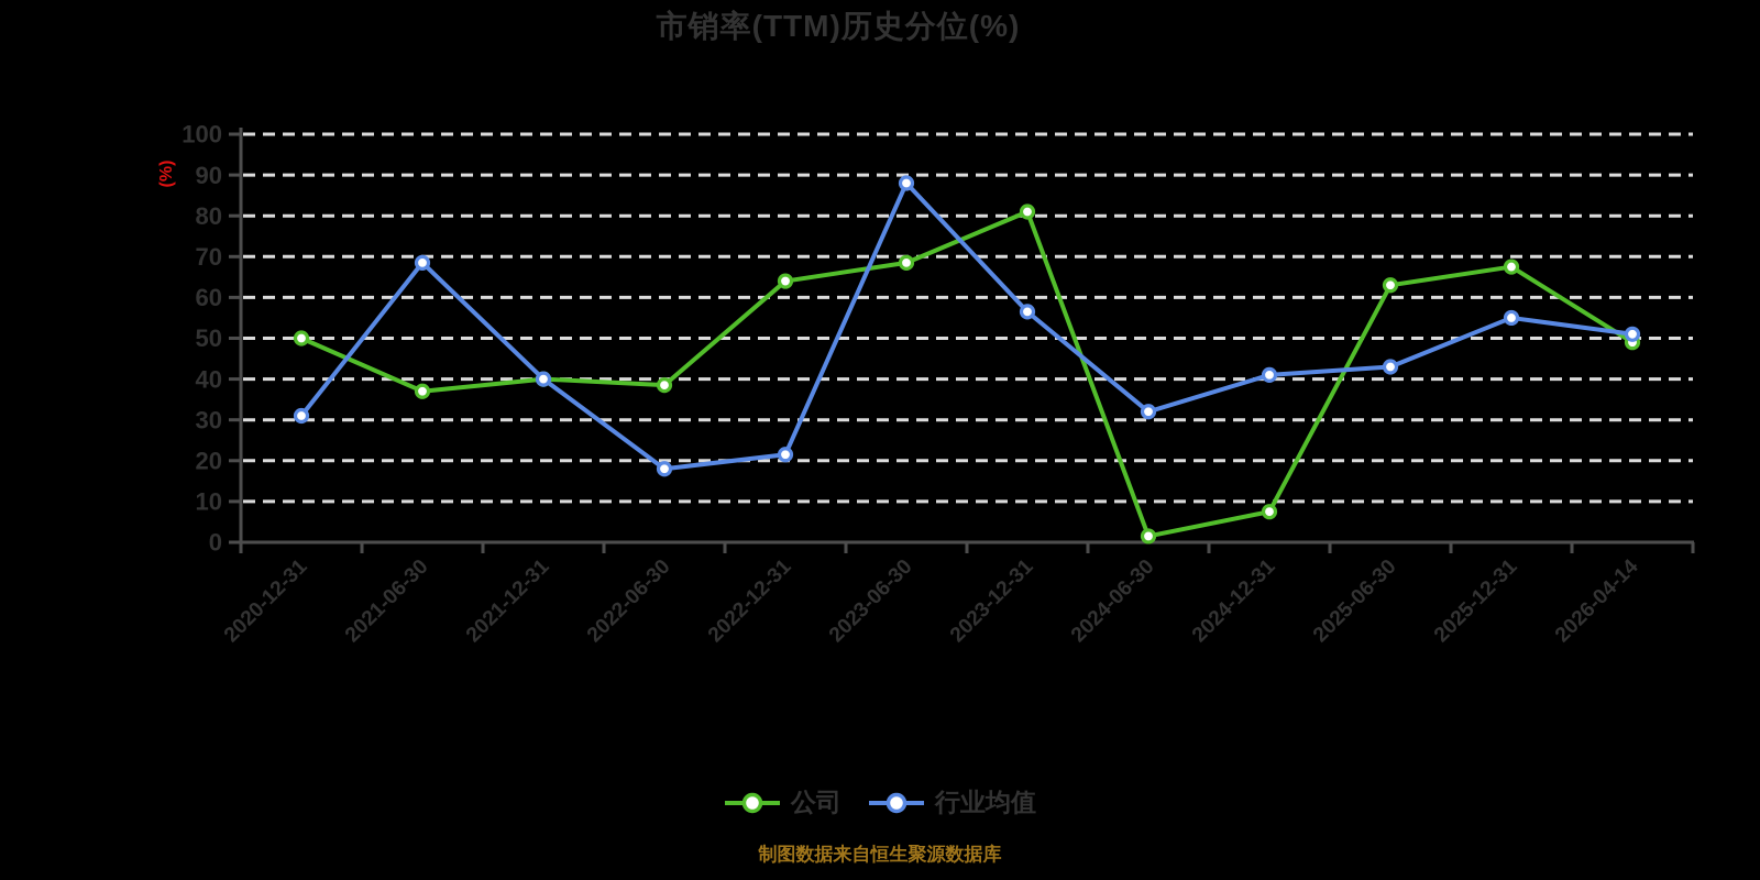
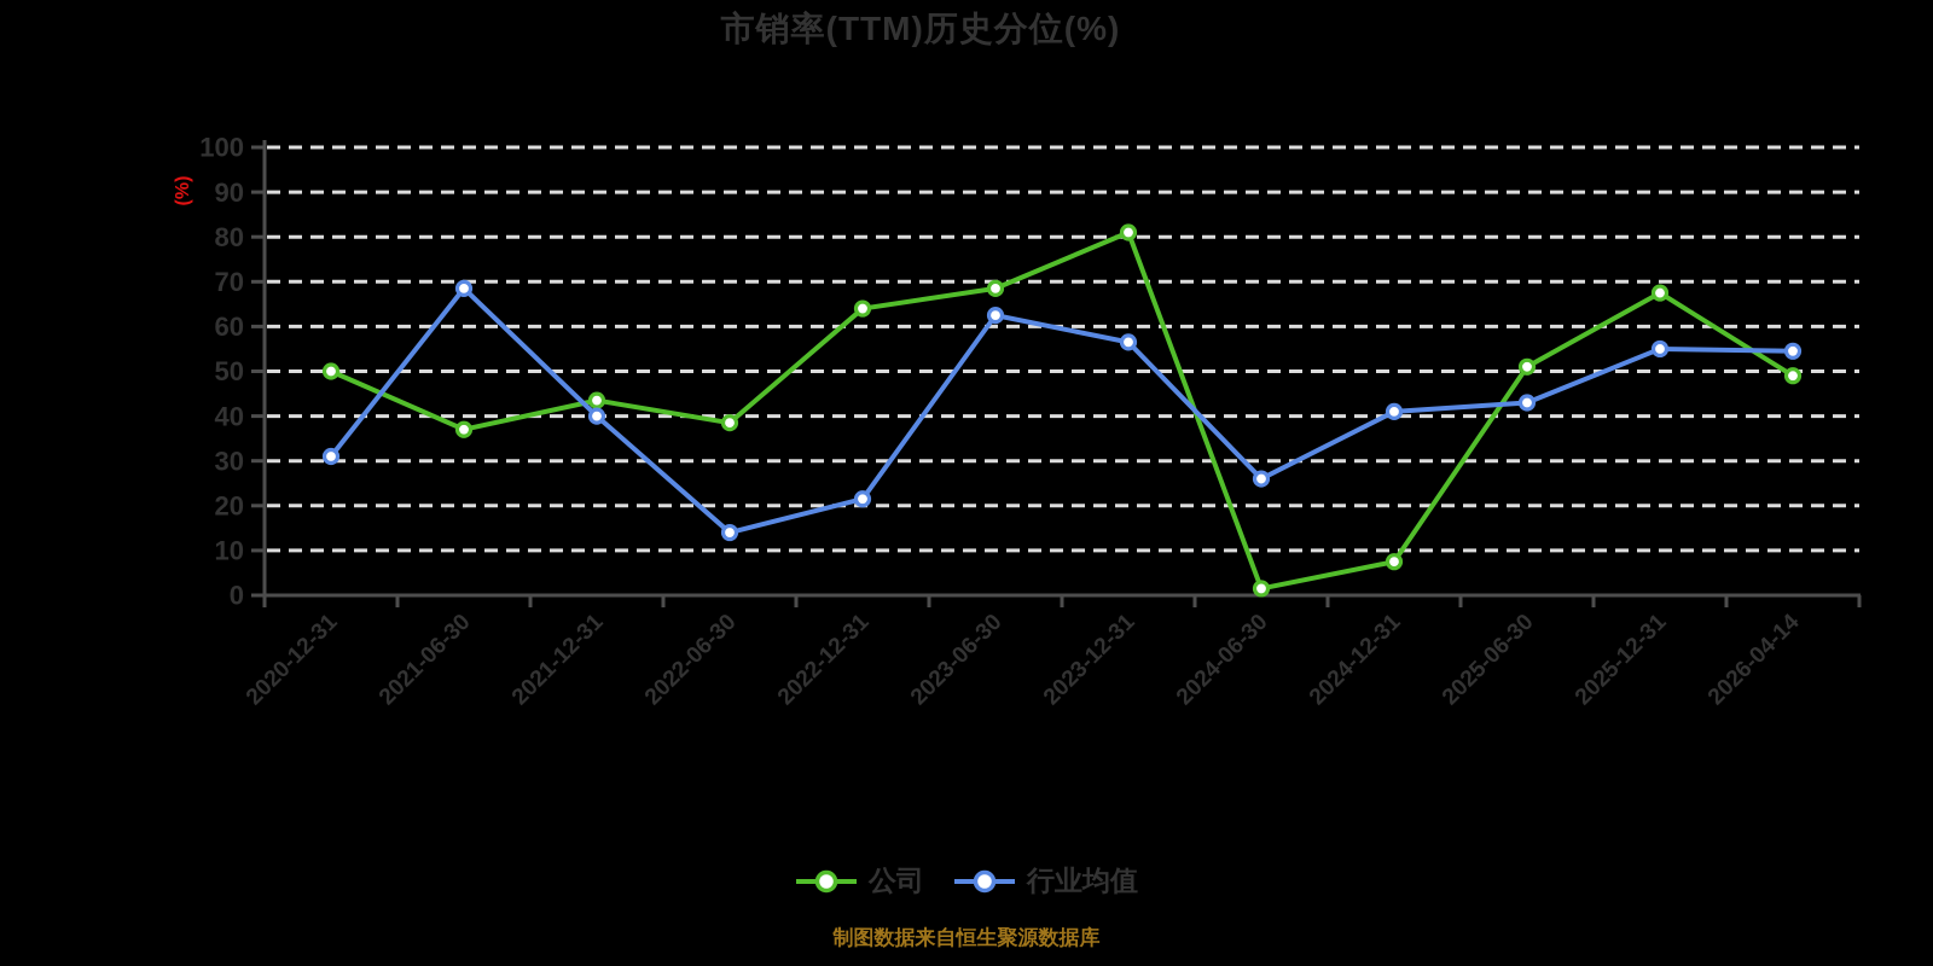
公司/2021-12-31: 40 -> 44
行业均值/2022-06-30: 18 -> 14
行业均值/2023-06-30: 88 -> 62
行业均值/2024-06-30: 32 -> 26
公司/2025-06-30: 63 -> 51
行业均值/2026-04-14: 51 -> 54
